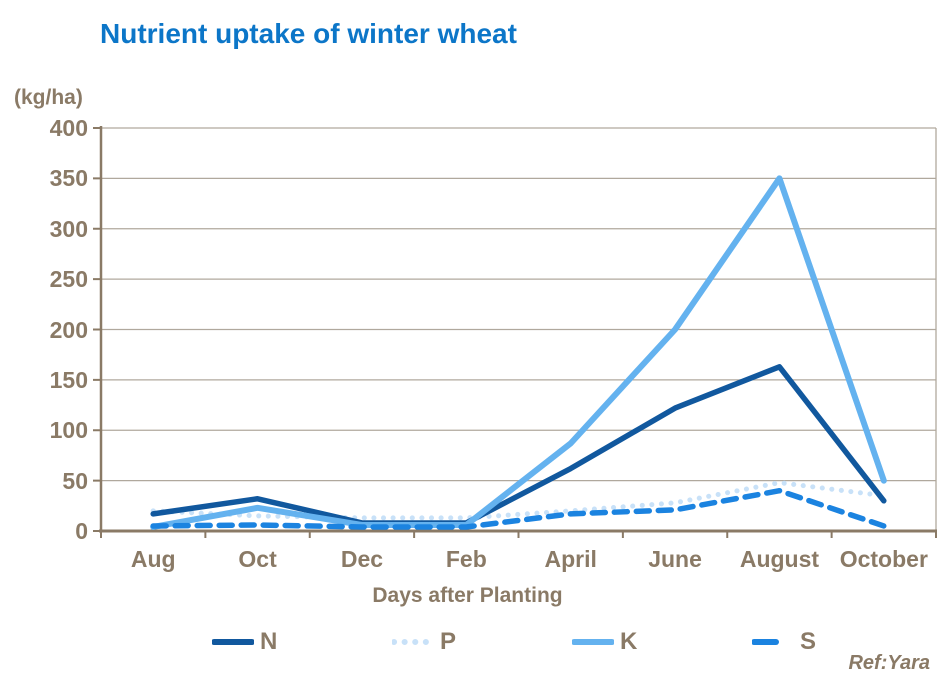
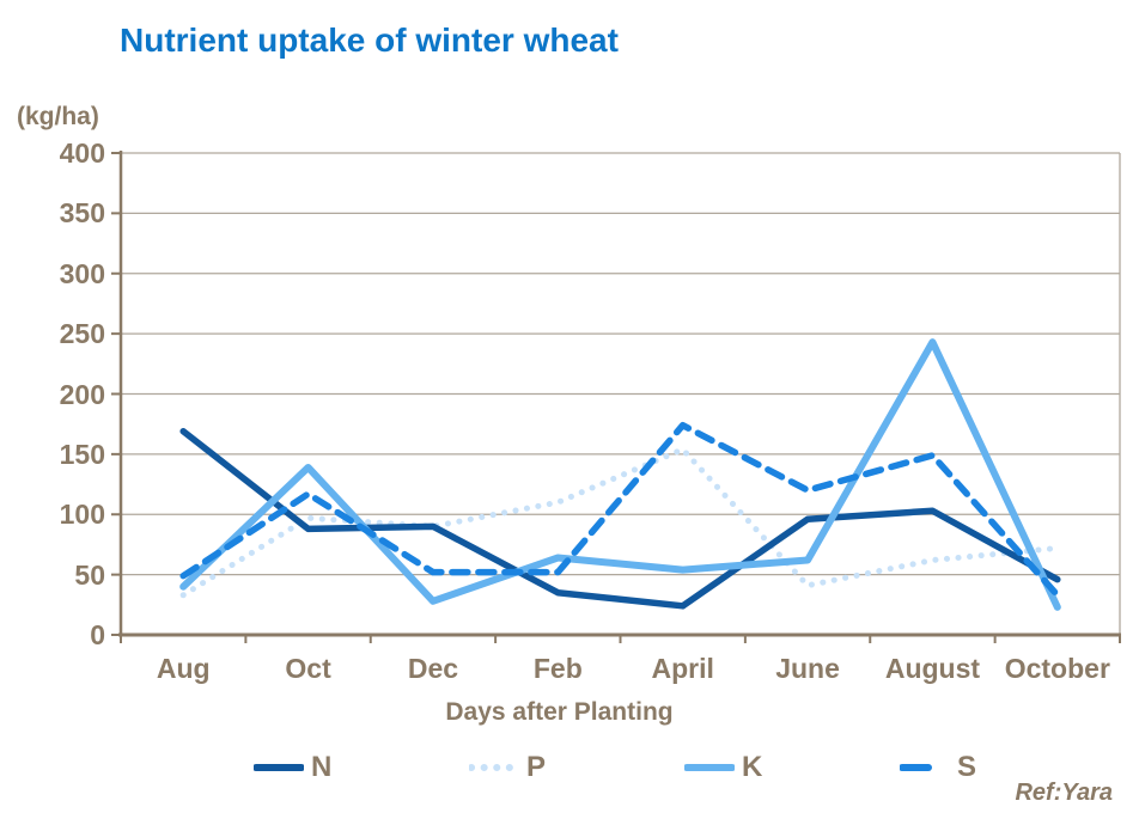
N/Aug: 17 -> 169
P/Aug: 20 -> 33
K/Aug: 4 -> 40
S/Aug: 5 -> 49
N/Oct: 32 -> 88
P/Oct: 15 -> 97
K/Oct: 23 -> 139
S/Oct: 6 -> 117
N/Dec: 8 -> 90
P/Dec: 13 -> 90
K/Dec: 6 -> 28
S/Dec: 4 -> 52
N/Feb: 8 -> 35
P/Feb: 13 -> 110
K/Feb: 6 -> 64
S/Feb: 4 -> 52
N/April: 62 -> 24
P/April: 20 -> 154
K/April: 87 -> 54
S/April: 17 -> 174
N/June: 122 -> 96
P/June: 28 -> 41
K/June: 200 -> 62
S/June: 21 -> 120
N/August: 163 -> 103
P/August: 48 -> 62
K/August: 350 -> 243
S/August: 40 -> 149
N/October: 30 -> 46
P/October: 35 -> 72
K/October: 50 -> 23
S/October: 5 -> 33
